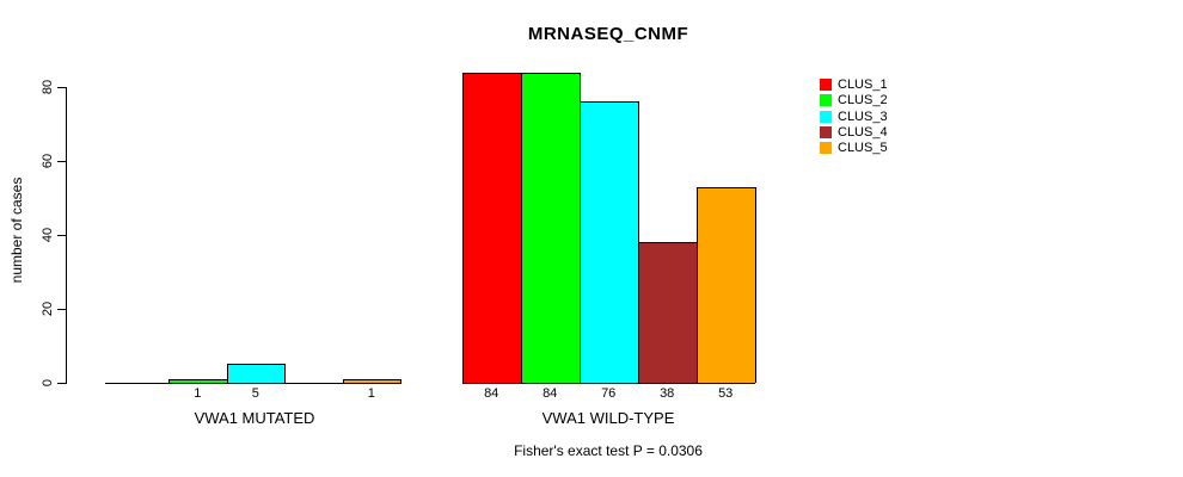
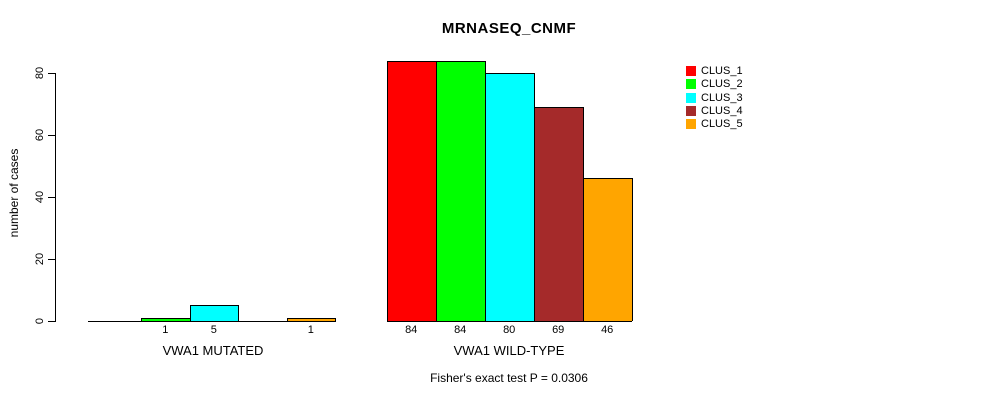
CLUS_3/VWA1 WILD-TYPE: 76 -> 80
CLUS_4/VWA1 WILD-TYPE: 38 -> 69
CLUS_5/VWA1 WILD-TYPE: 53 -> 46
